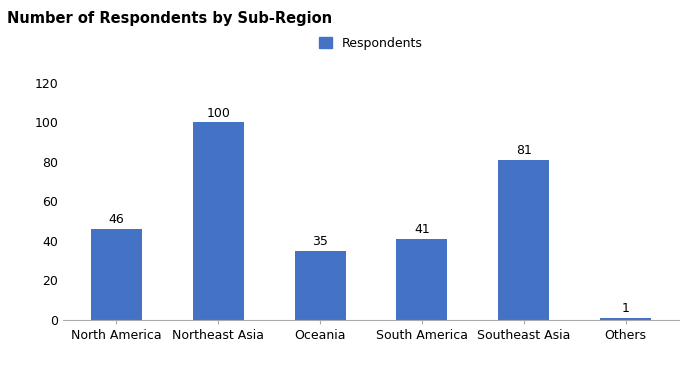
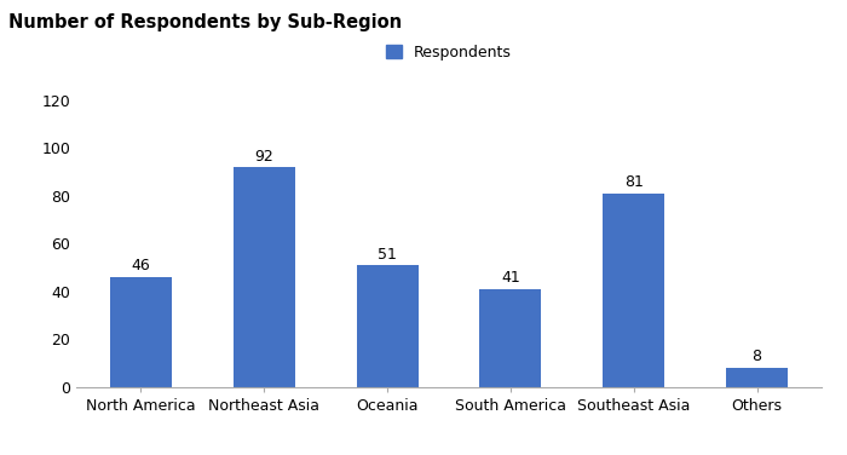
Northeast Asia: 100 -> 92
Oceania: 35 -> 51
Others: 1 -> 8
